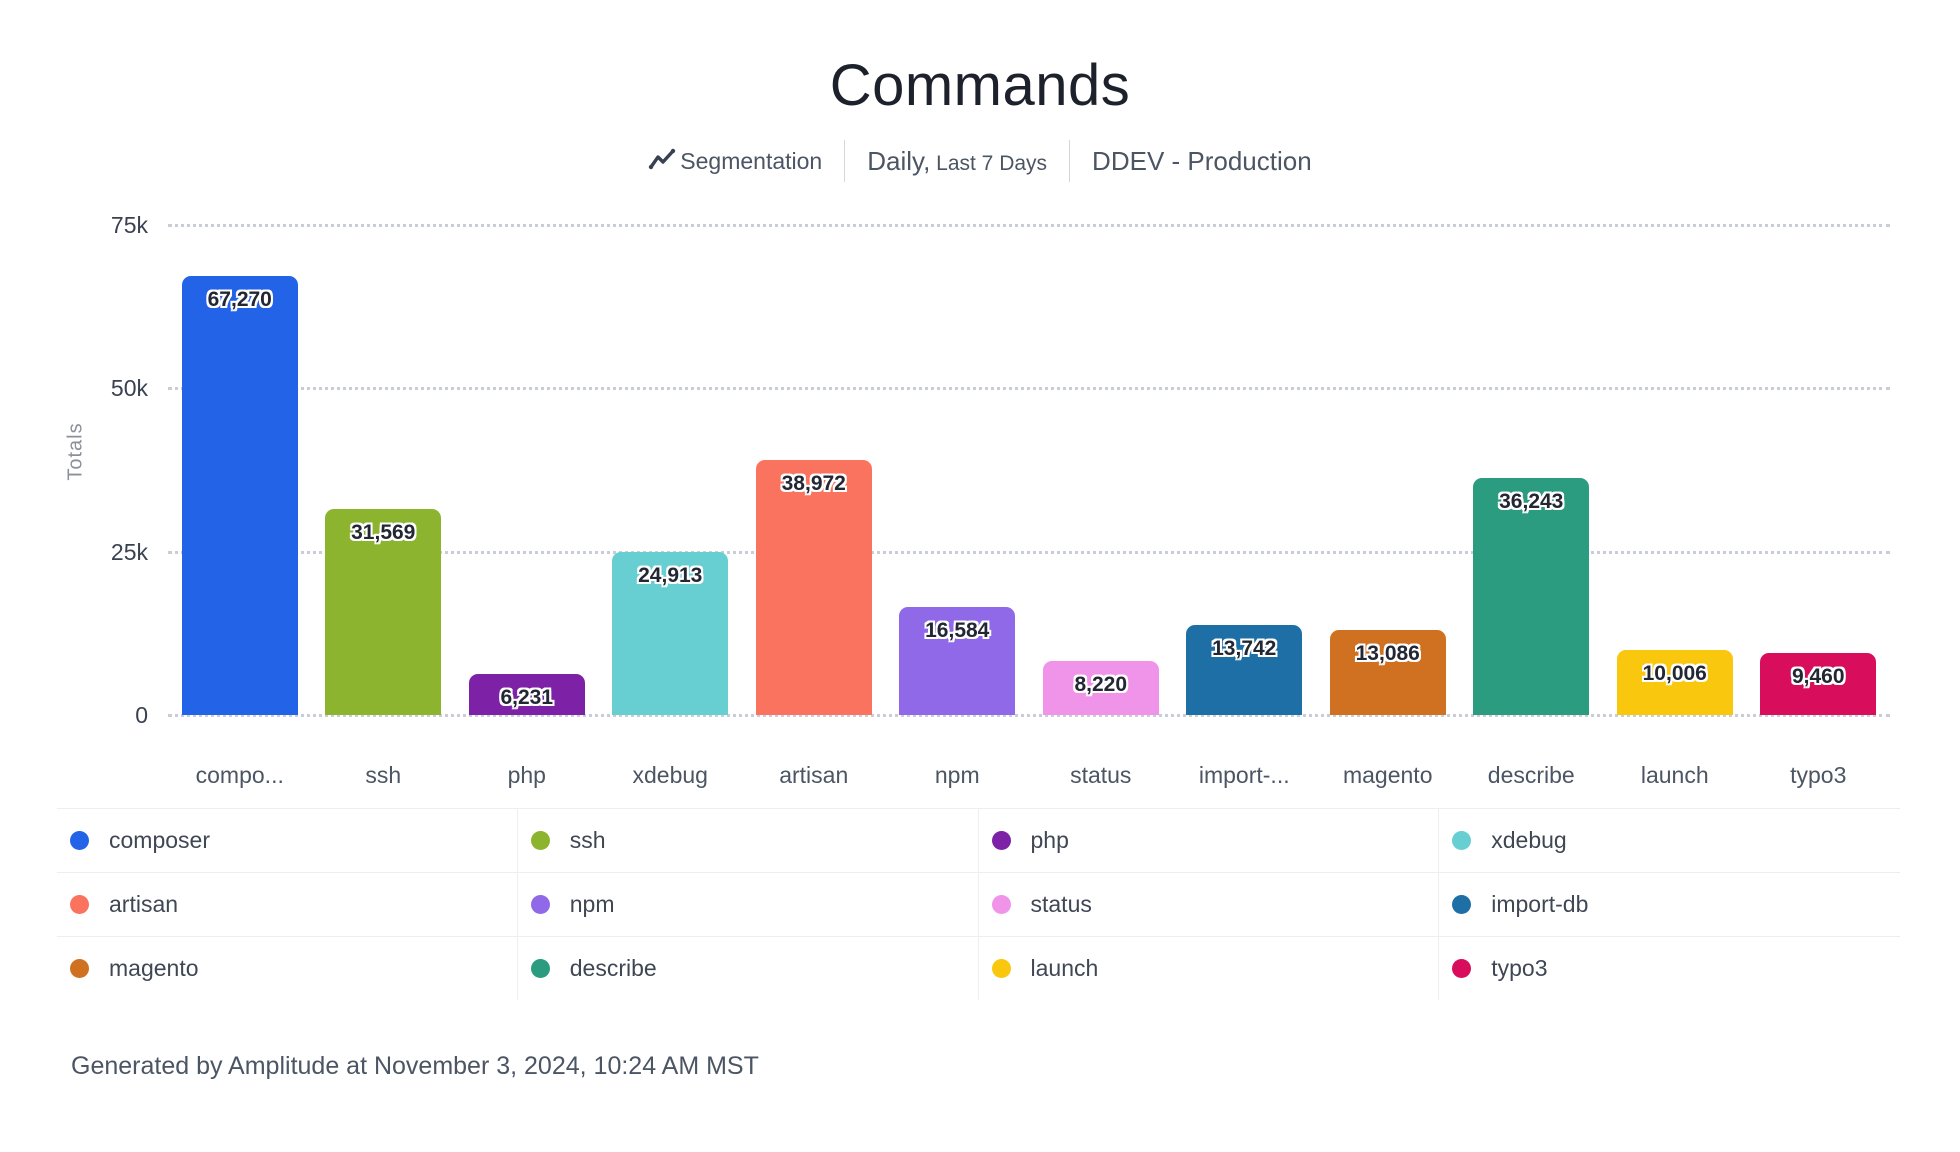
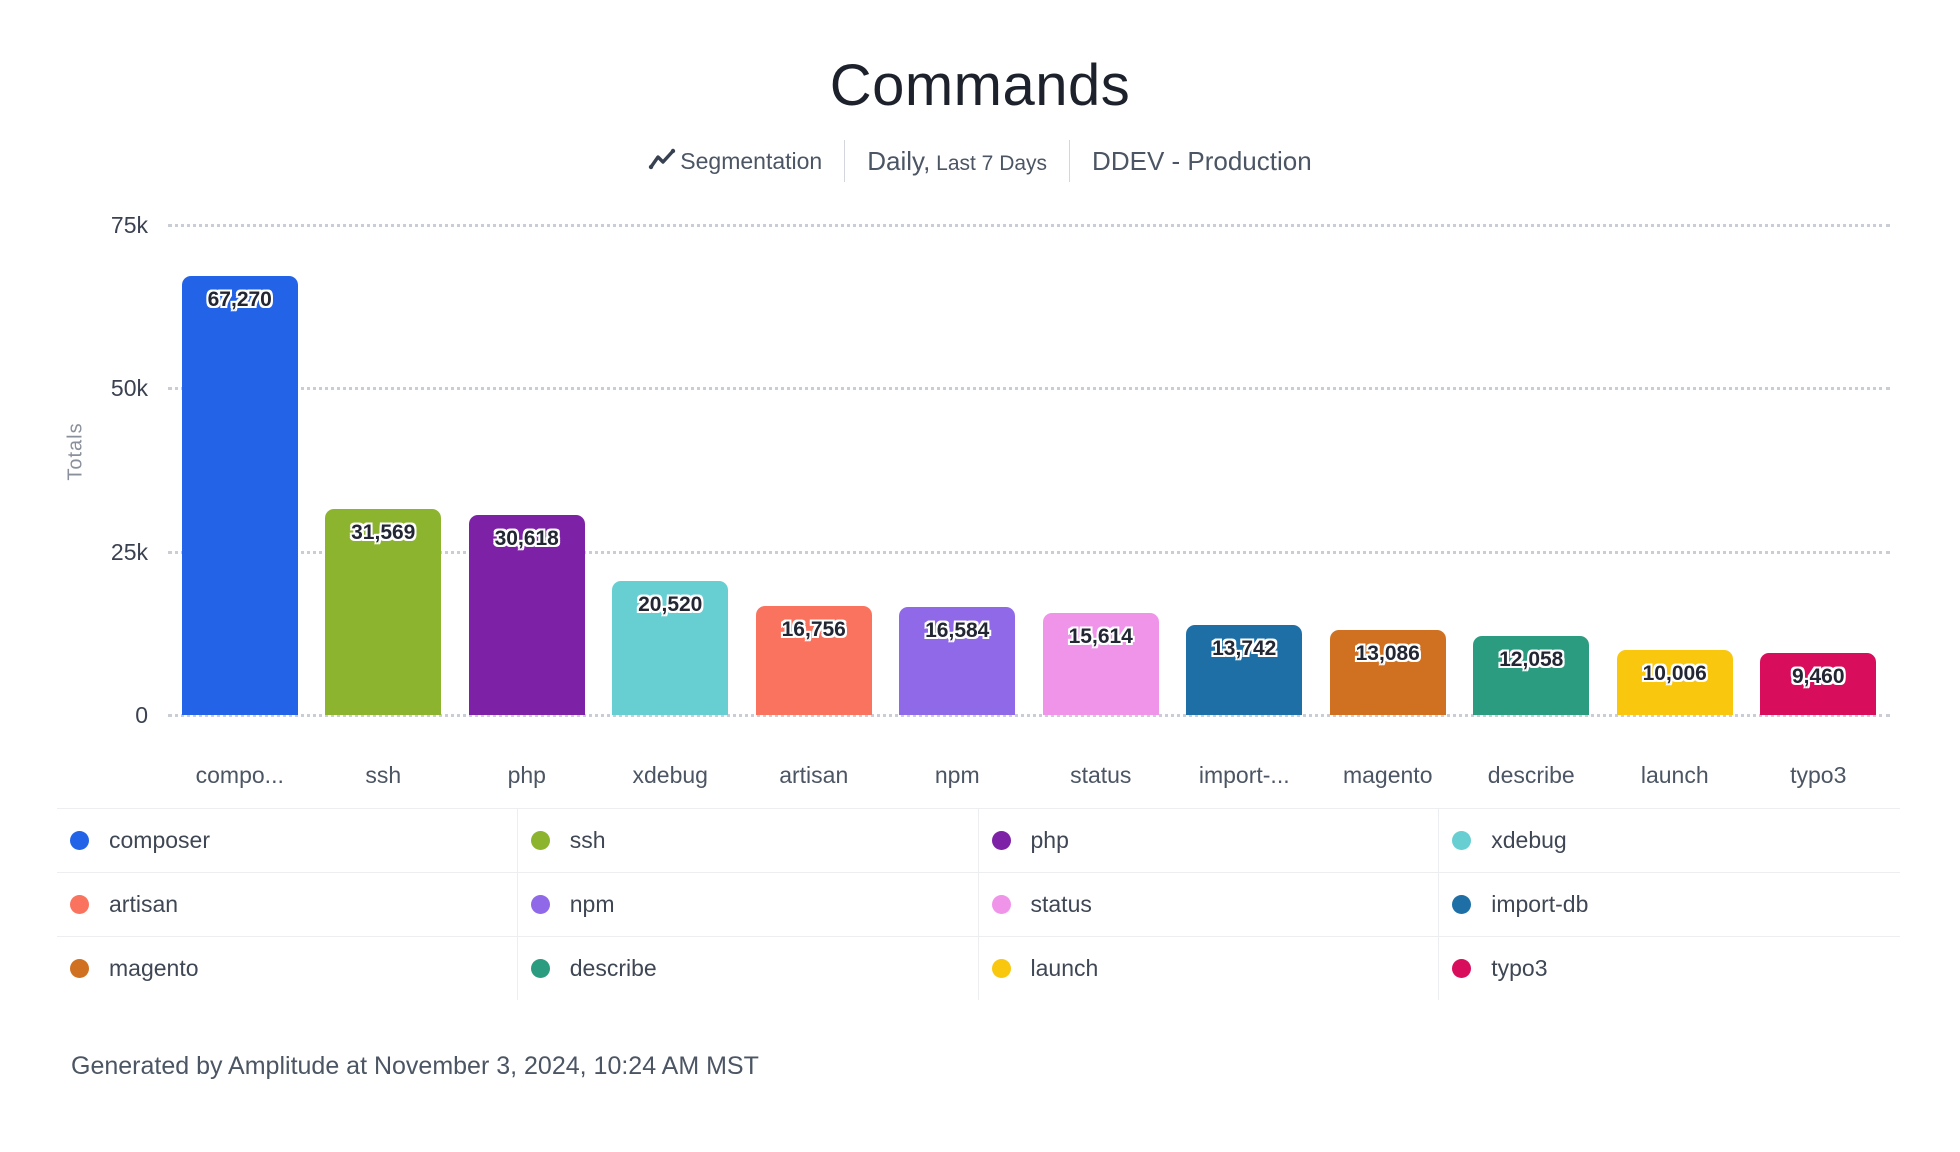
php: 6,231 -> 30,618
xdebug: 24,913 -> 20,520
artisan: 38,972 -> 16,756
status: 8,220 -> 15,614
describe: 36,243 -> 12,058
